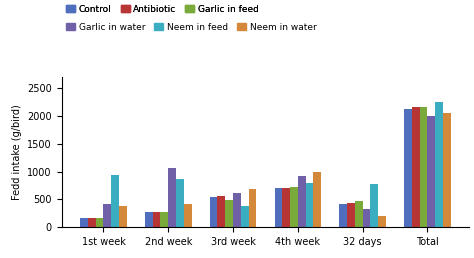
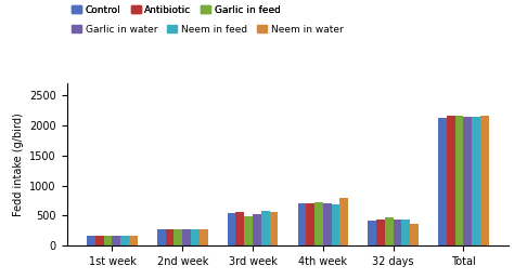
Garlic in water/1st week: 420 -> 160
Neem in feed/1st week: 940 -> 160
Neem in water/1st week: 380 -> 170
Garlic in water/2nd week: 1060 -> 280
Neem in feed/2nd week: 860 -> 280
Neem in water/2nd week: 420 -> 280
Garlic in water/3rd week: 620 -> 520
Neem in feed/3rd week: 380 -> 580
Neem in water/3rd week: 680 -> 560
Garlic in water/4th week: 920 -> 710
Neem in feed/4th week: 800 -> 680
Neem in water/4th week: 1000 -> 800
Garlic in water/32 days: 320 -> 440
Neem in feed/32 days: 780 -> 420
Neem in water/32 days: 200 -> 360
Garlic in water/Total: 2000 -> 2140
Neem in feed/Total: 2260 -> 2160
Neem in water/Total: 2060 -> 2160
